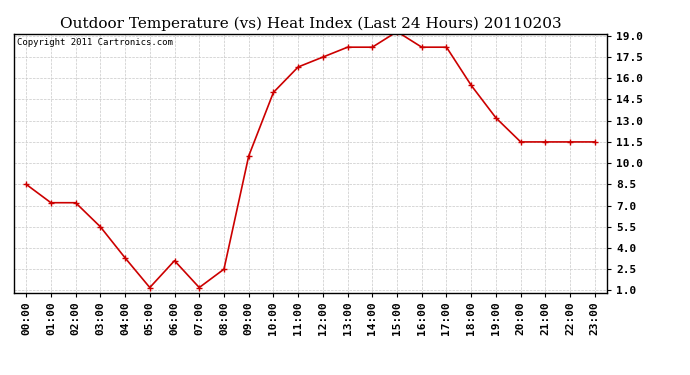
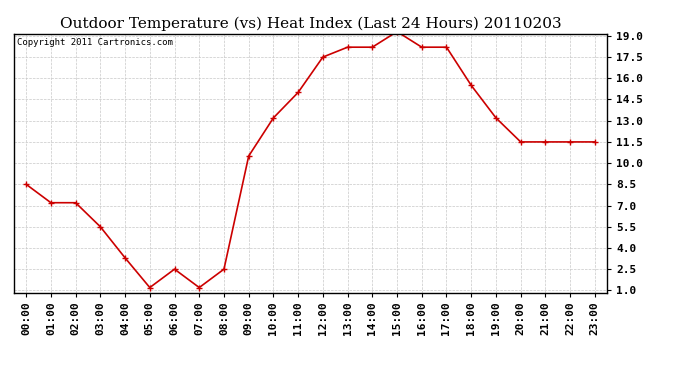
06:00: 3.1 -> 2.5
10:00: 15.0 -> 13.2
11:00: 16.8 -> 15.0
